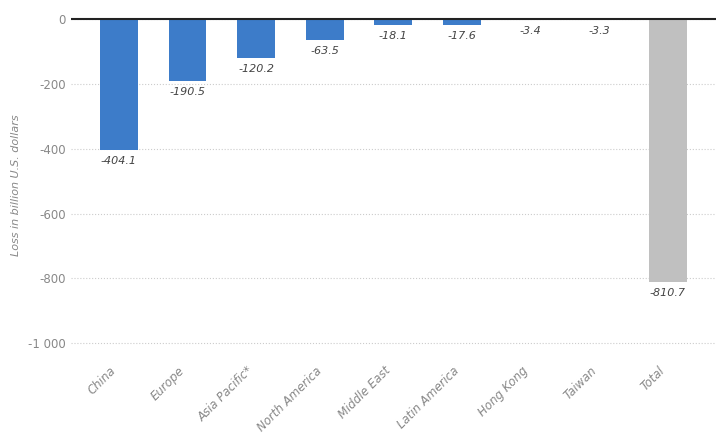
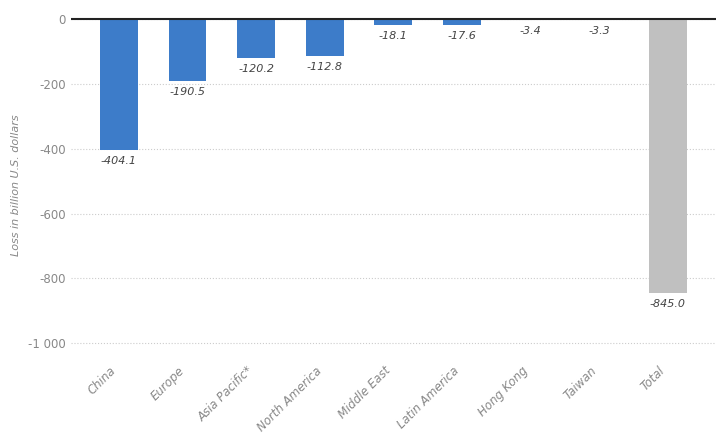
North America: -63.5 -> -112.8
Total: -810.7 -> -845.0
